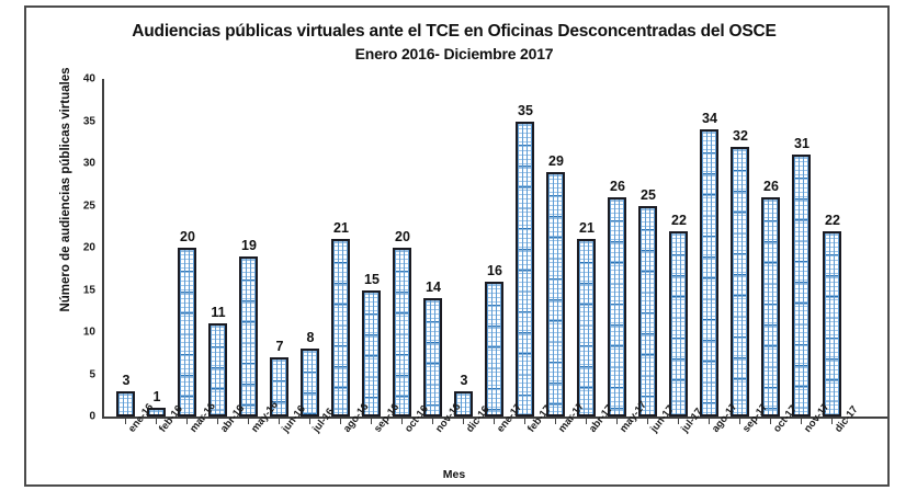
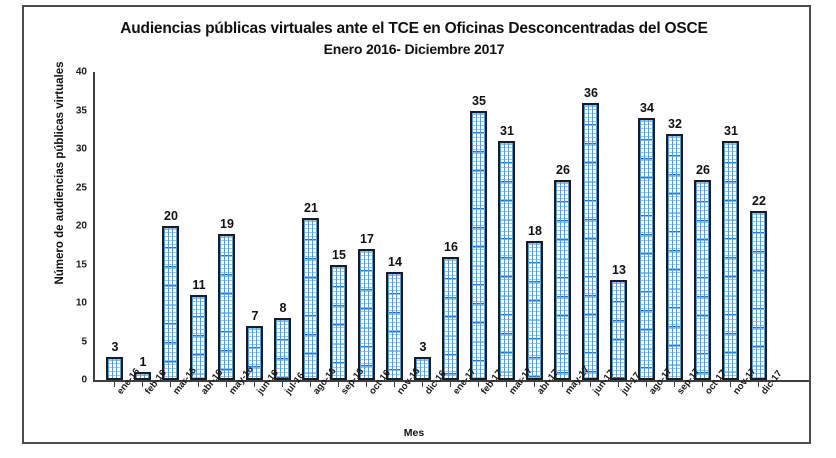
oct-16: 20 -> 17
mar-17: 29 -> 31
abr-17: 21 -> 18
jun-17: 25 -> 36
jul-17: 22 -> 13
